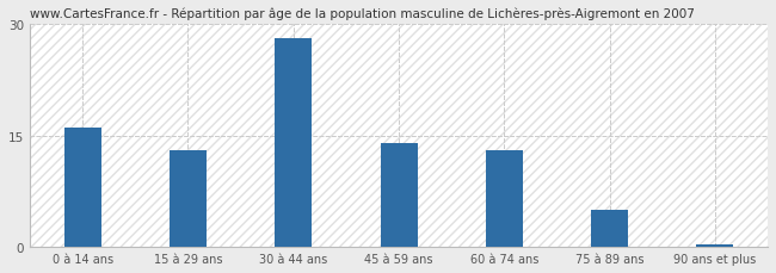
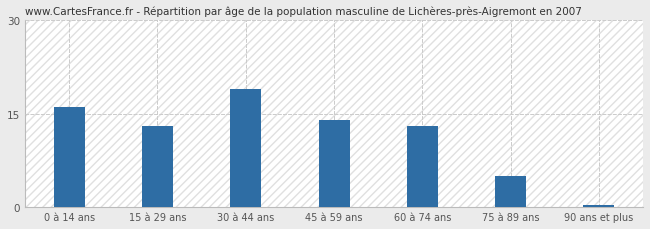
30 à 44 ans: 28.0 -> 19.0
